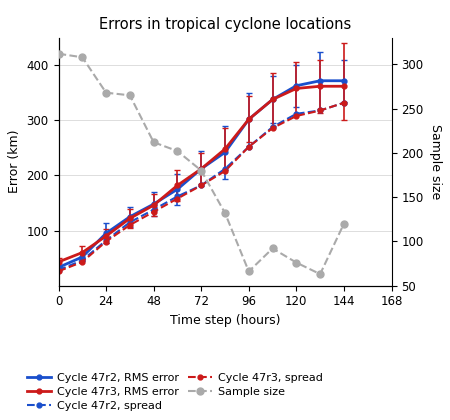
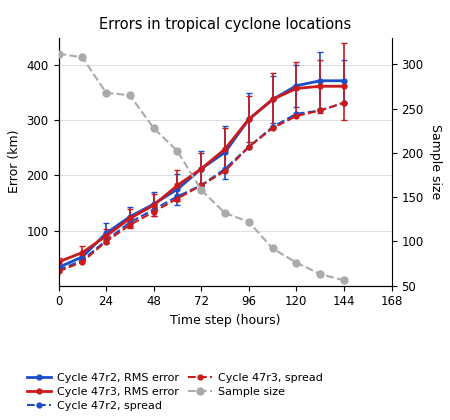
Sample size/48: 212 -> 228
Sample size/72: 180 -> 158
Sample size/96: 66 -> 122
Sample size/144: 120 -> 56
